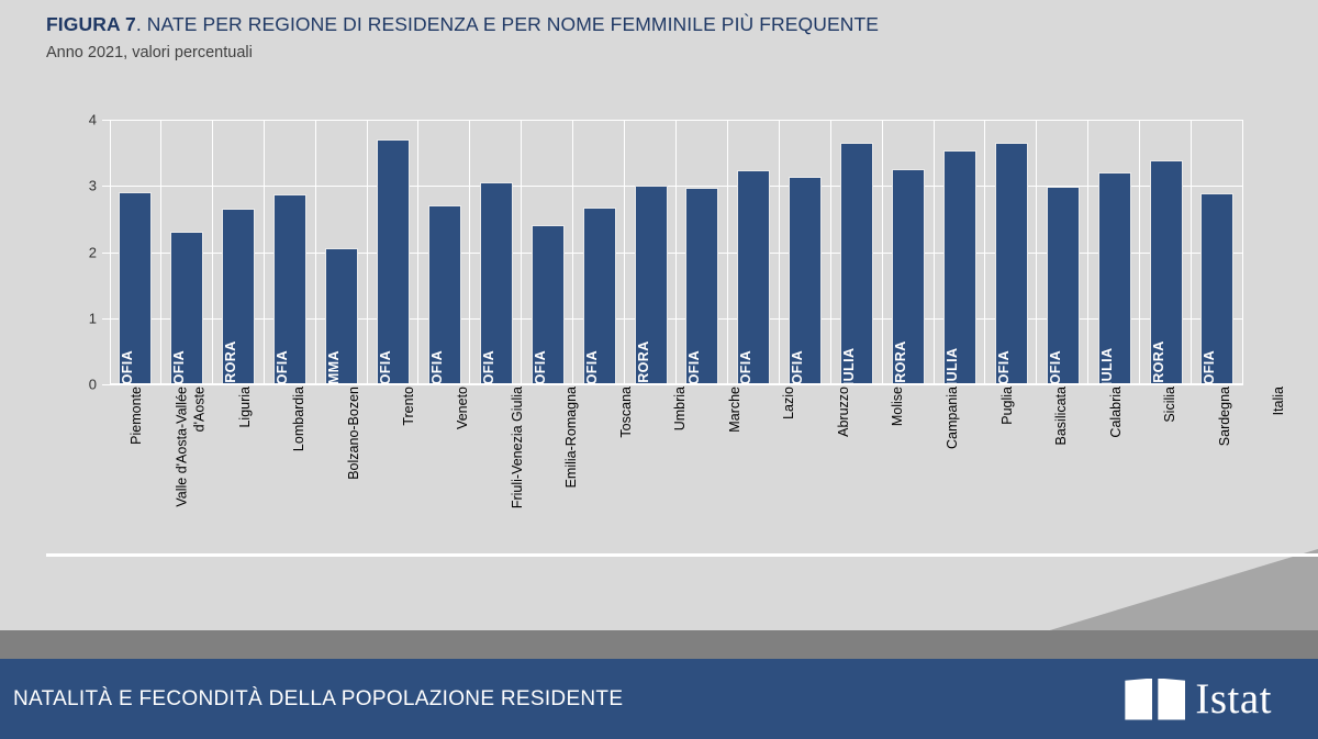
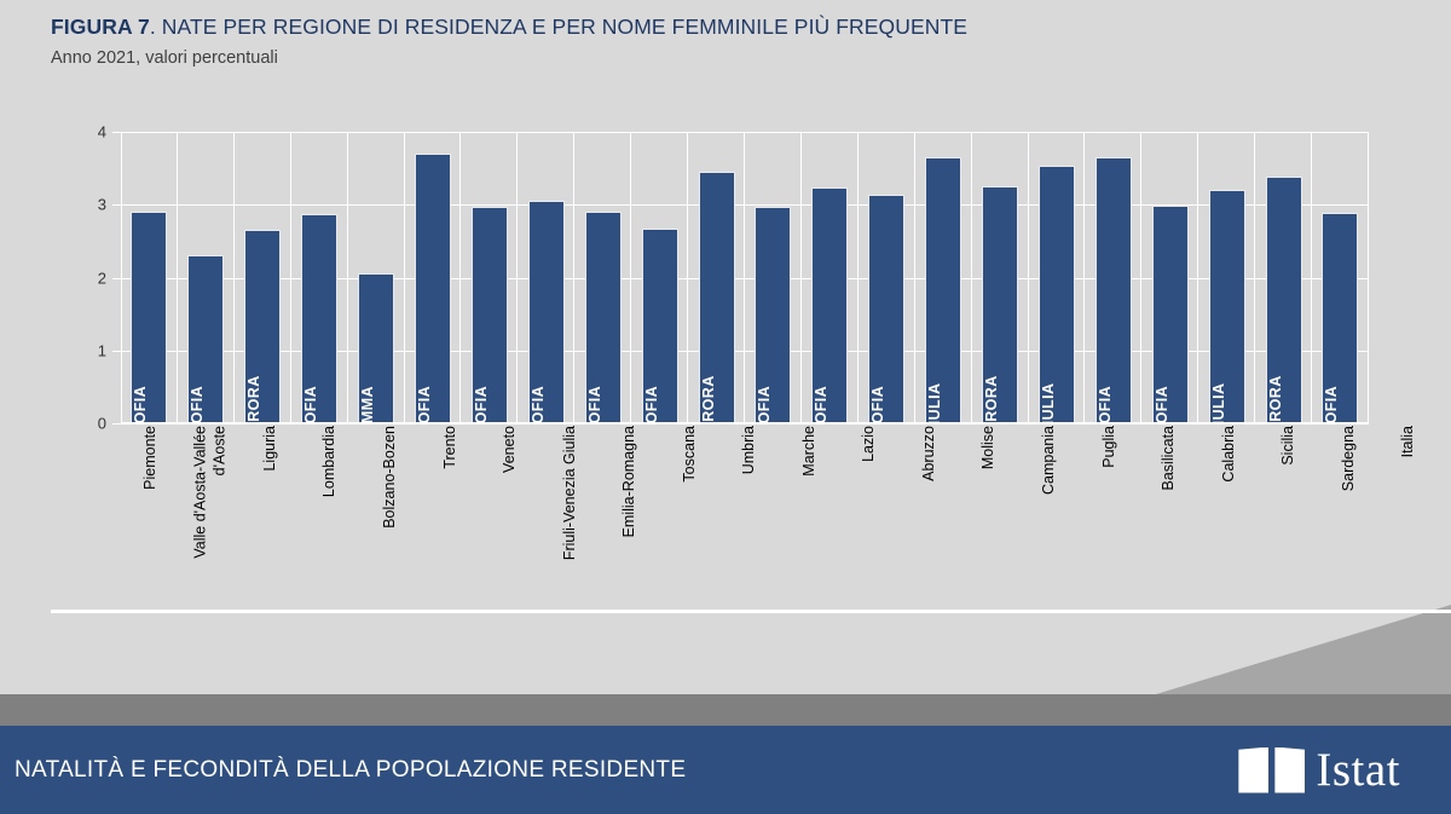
Veneto: 2.7 -> 3.0
Emilia-Romagna: 2.4 -> 2.9
Umbria: 3.0 -> 3.5
